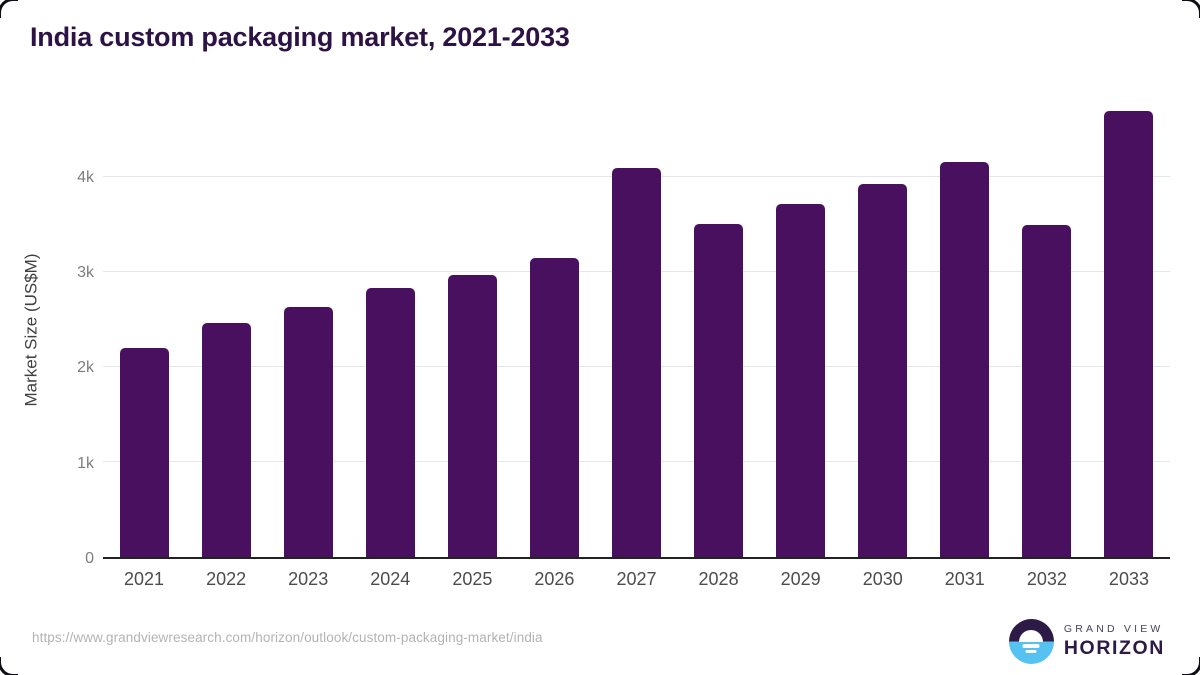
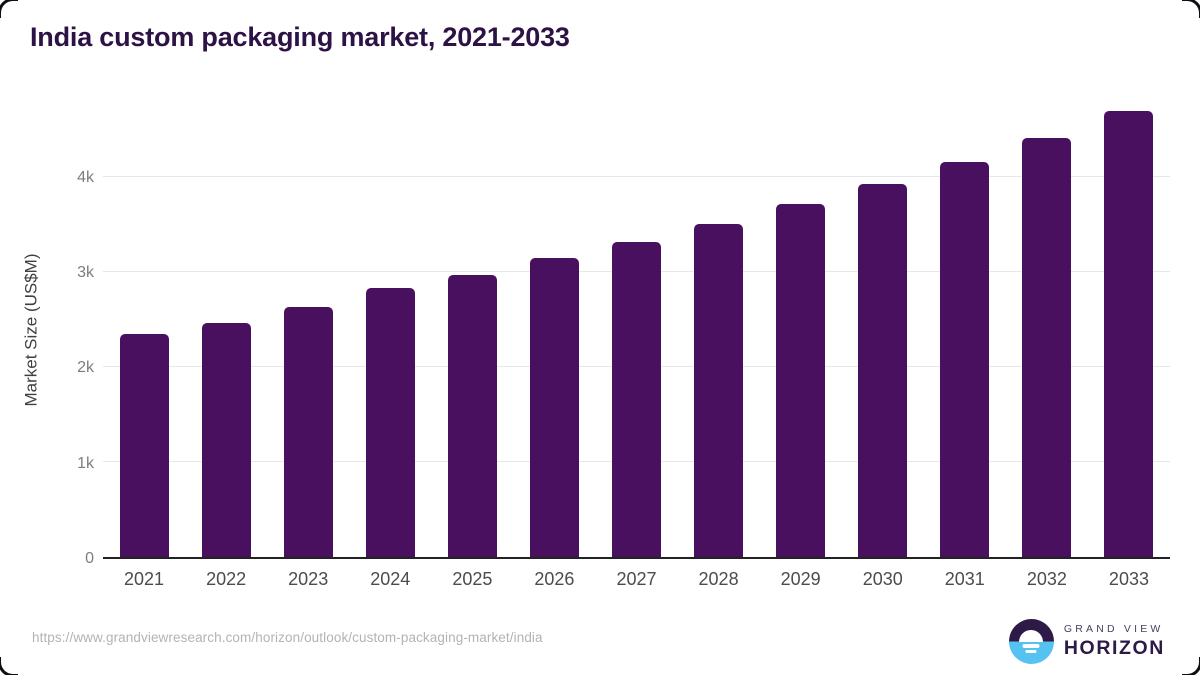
2021: 2.2k -> 2.4k
2027: 4.1k -> 3.3k
2032: 3.5k -> 4.4k
